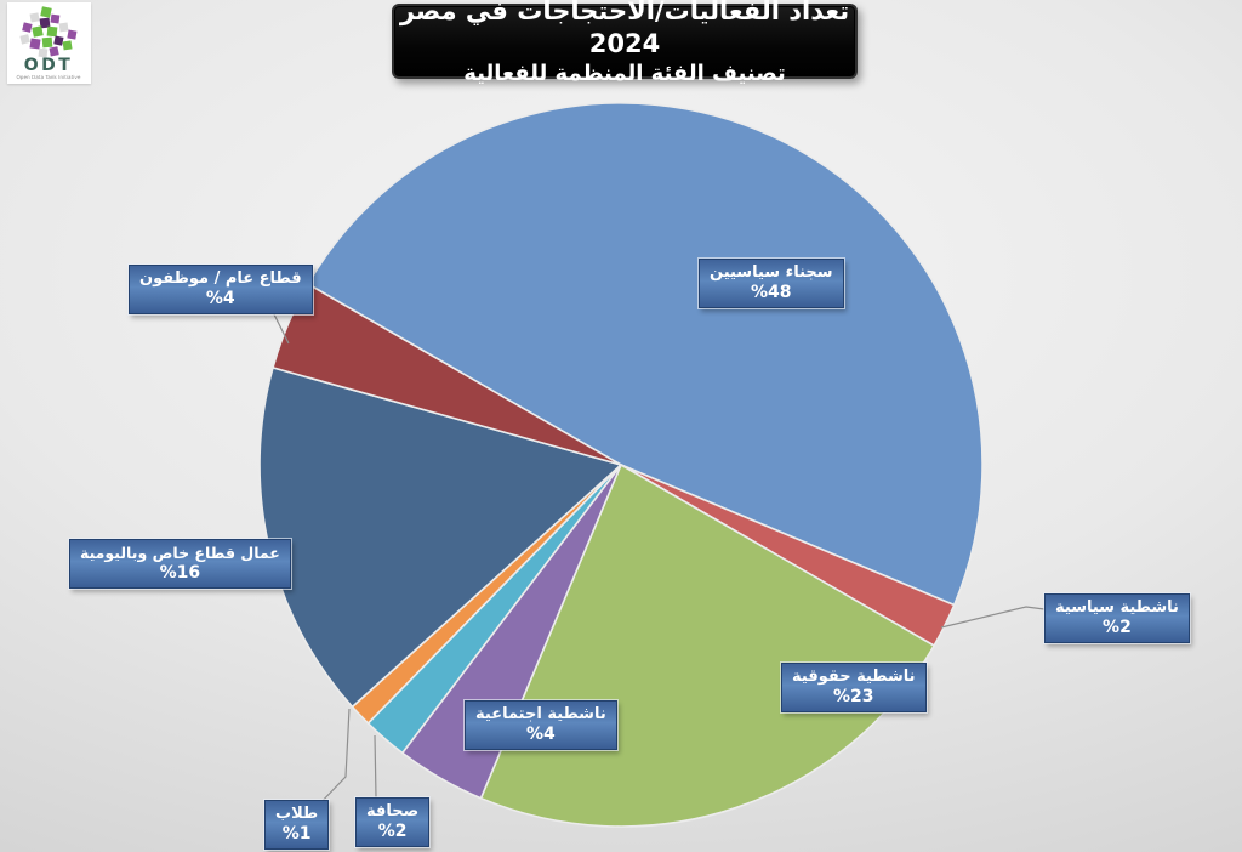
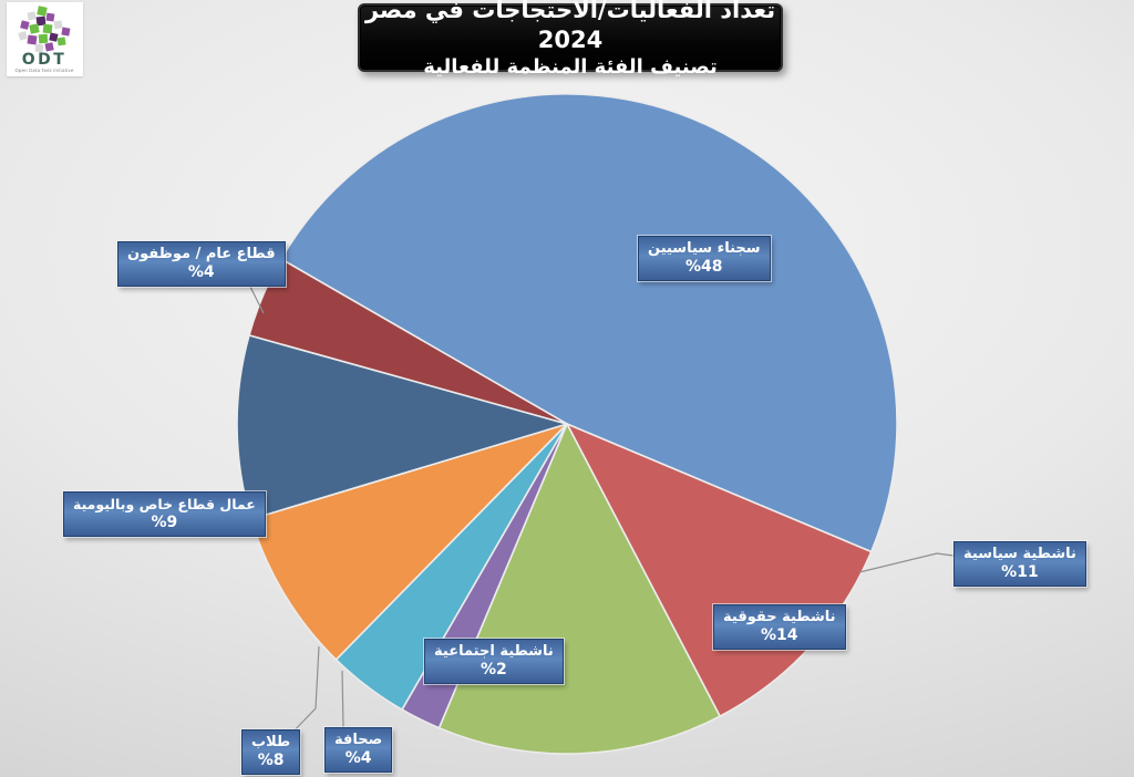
ناشطية سياسية: 2 -> 11
ناشطية حقوقية: 23 -> 14
ناشطية اجتماعية: 4 -> 2
صحافة: 2 -> 4
طلاب: 1 -> 8
عمال قطاع خاص وباليومية: 16 -> 9
